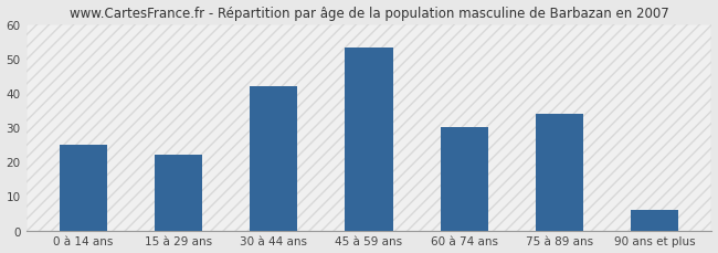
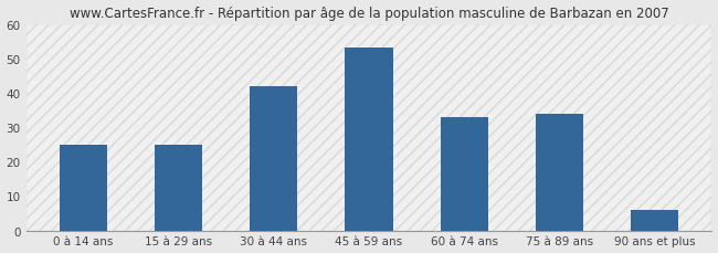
15 à 29 ans: 22 -> 25
60 à 74 ans: 30 -> 33
